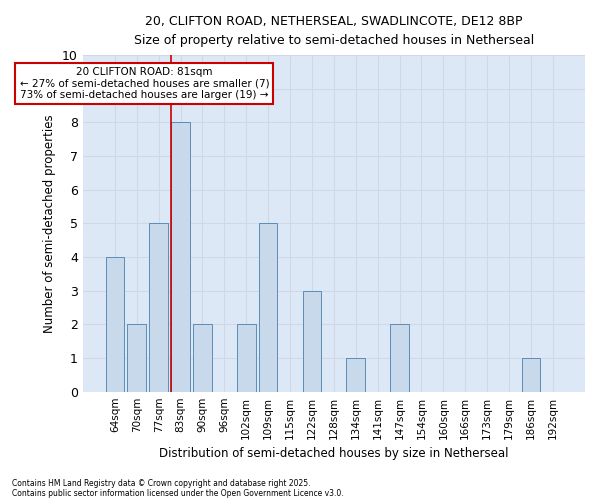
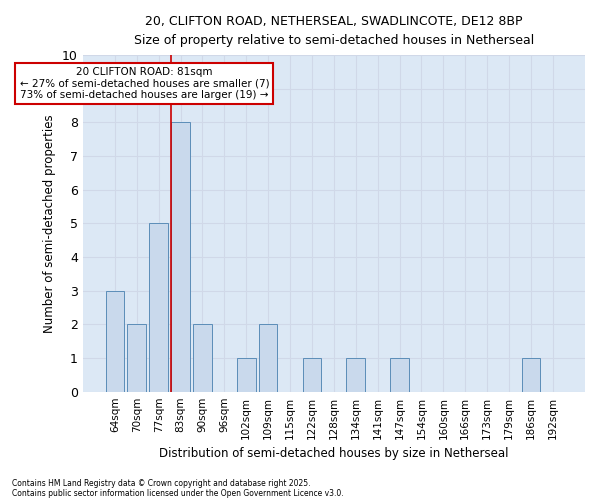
64sqm: 4 -> 3
102sqm: 2 -> 1
109sqm: 5 -> 2
122sqm: 3 -> 1
147sqm: 2 -> 1
